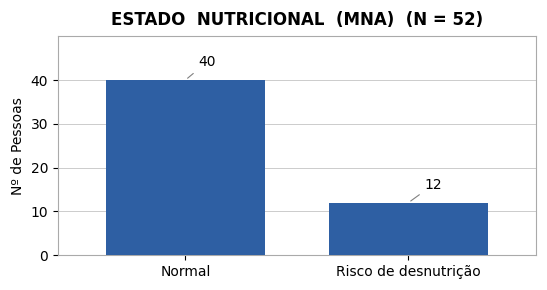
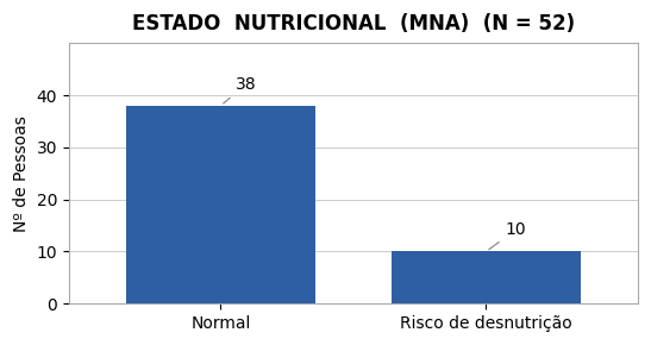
Normal: 40 -> 38
Risco de desnutrição: 12 -> 10
